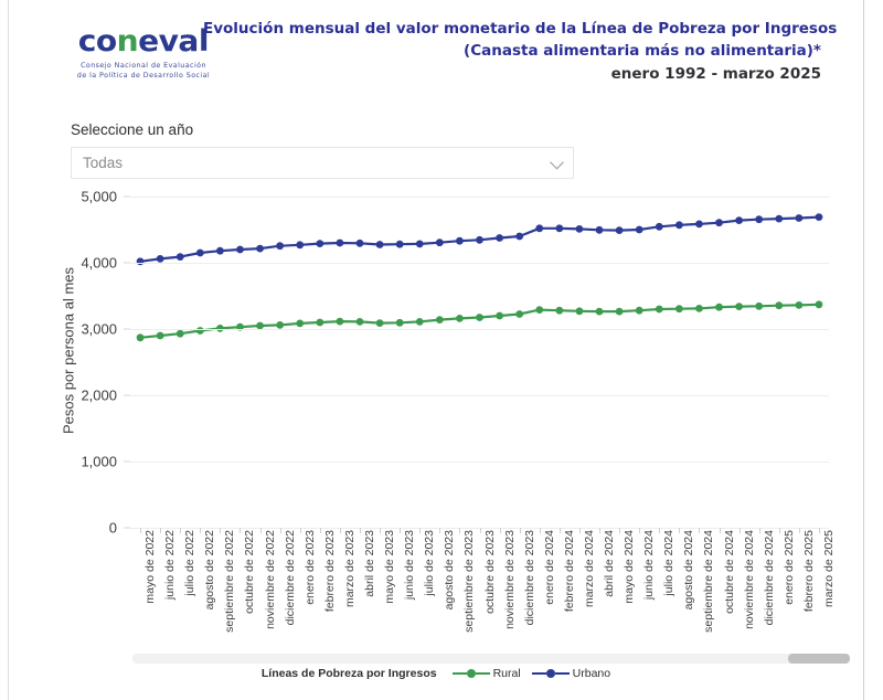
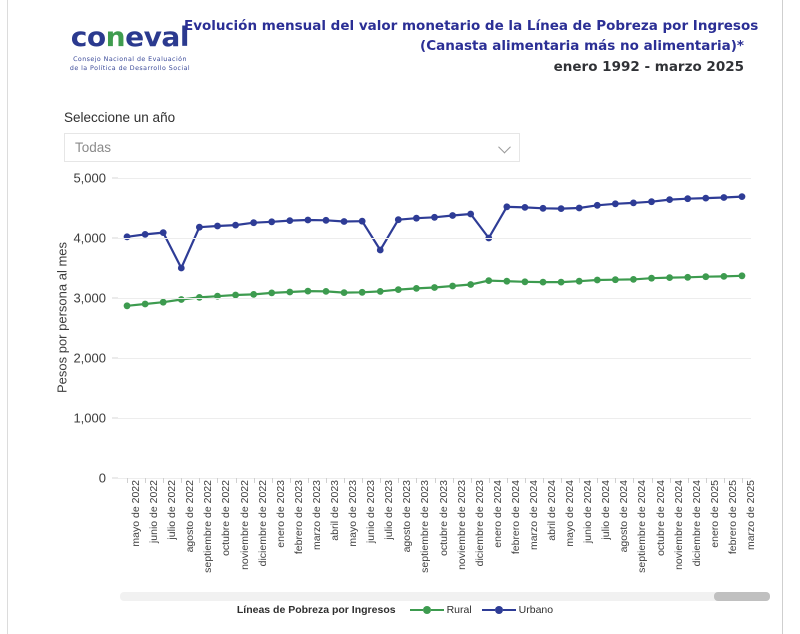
Urbano/agosto de 2022: 4200 -> 3500
Urbano/julio de 2023: 4300 -> 3800
Urbano/enero de 2024: 4500 -> 4000
